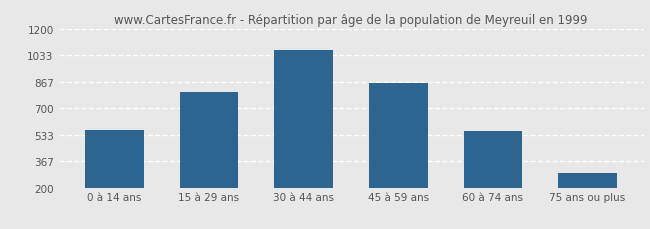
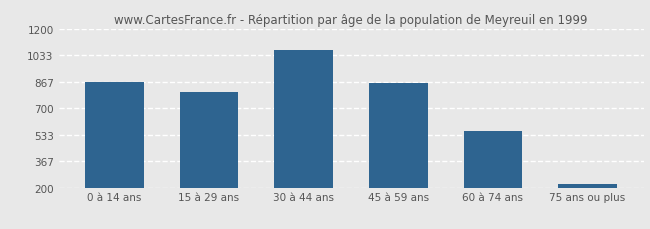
0 à 14 ans: 560 -> 870
75 ans ou plus: 290 -> 220
